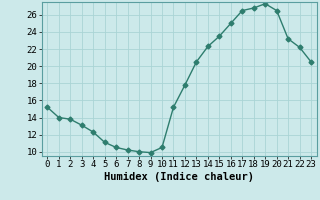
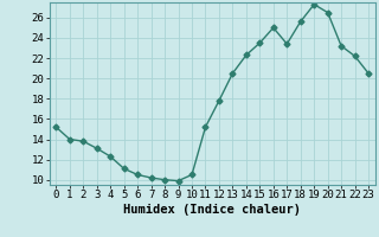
17: 26.5 -> 23.4
18: 26.8 -> 25.6
